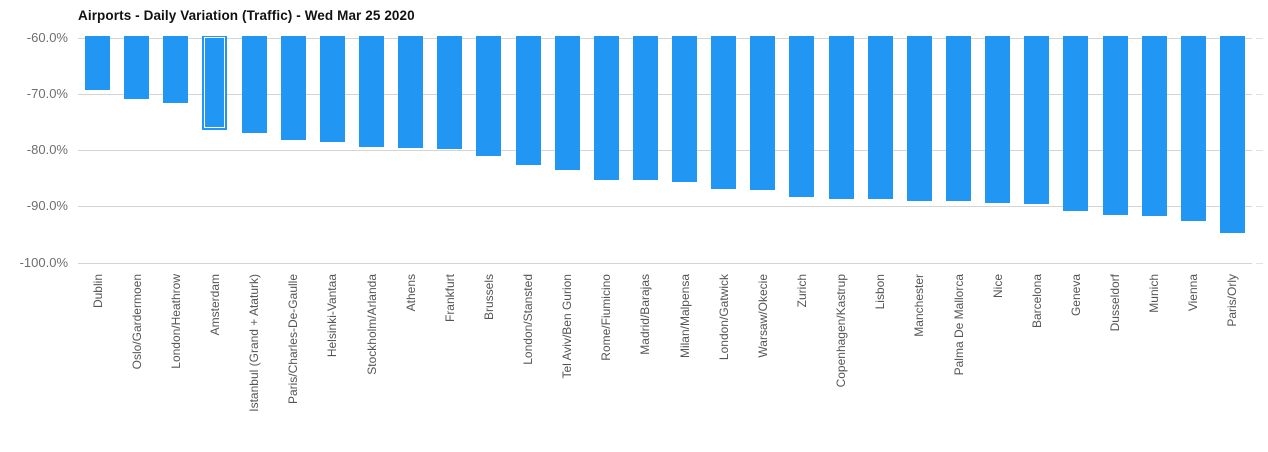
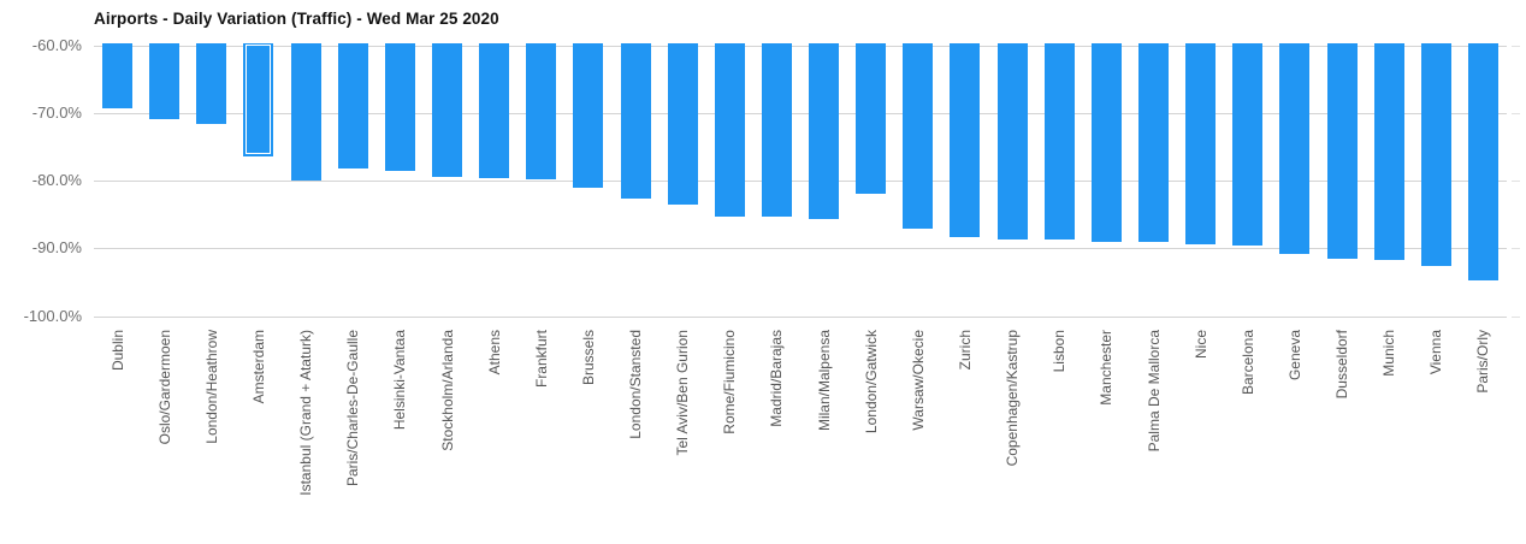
Istanbul (Grand + Ataturk): -77% -> -80%
London/Gatwick: -87% -> -82%
